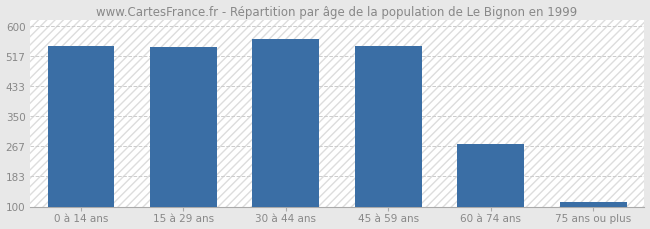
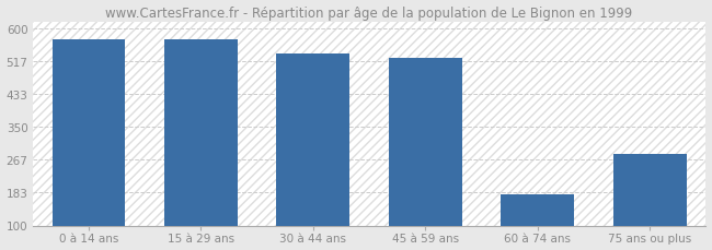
0 à 14 ans: 543 -> 570
15 à 29 ans: 541 -> 570
30 à 44 ans: 562 -> 535
45 à 59 ans: 543 -> 525
60 à 74 ans: 272 -> 180
75 ans ou plus: 113 -> 280
